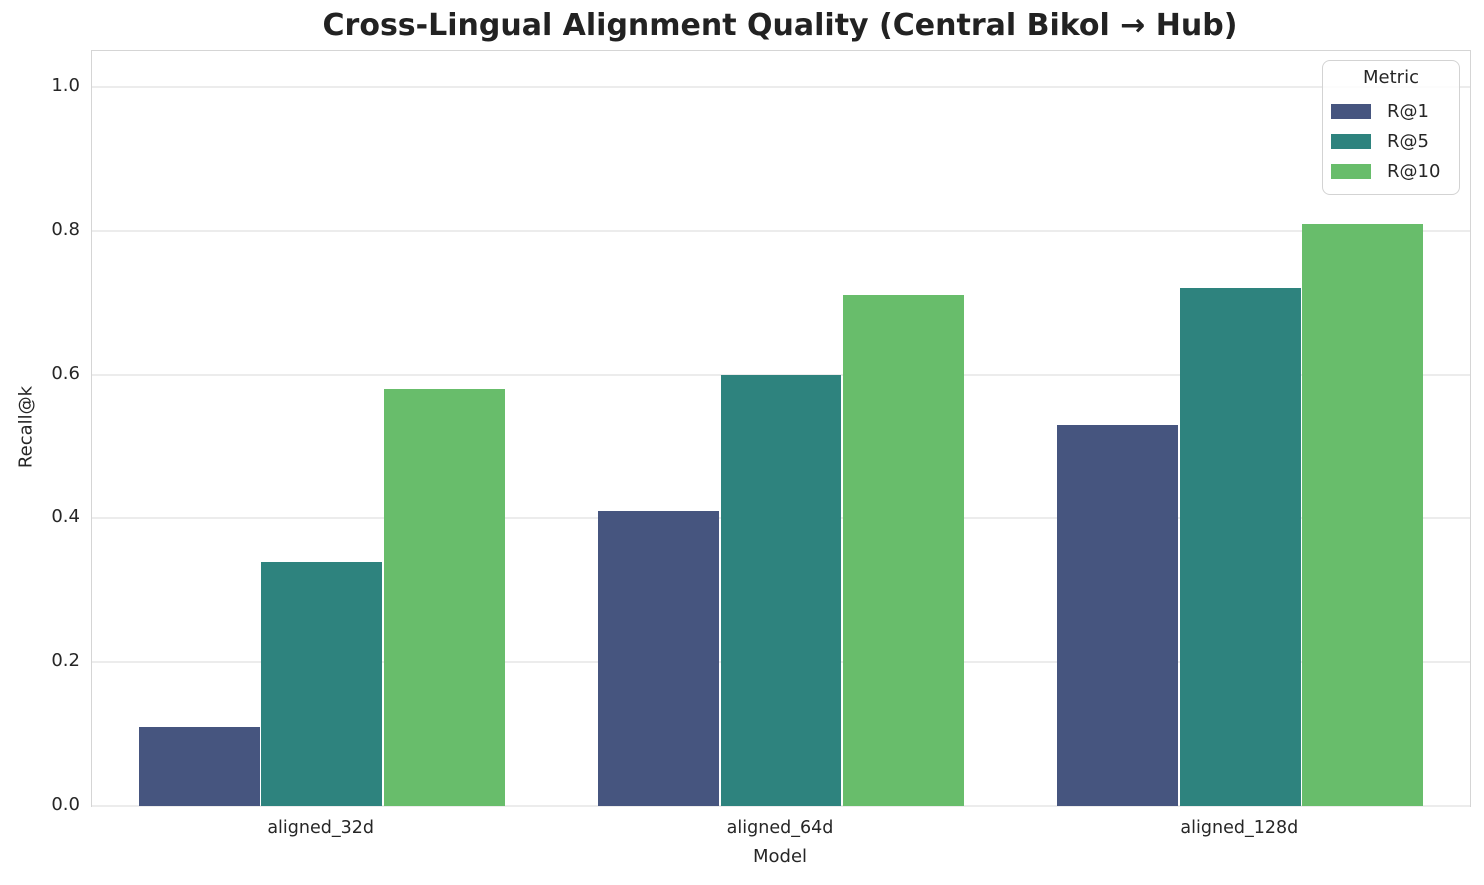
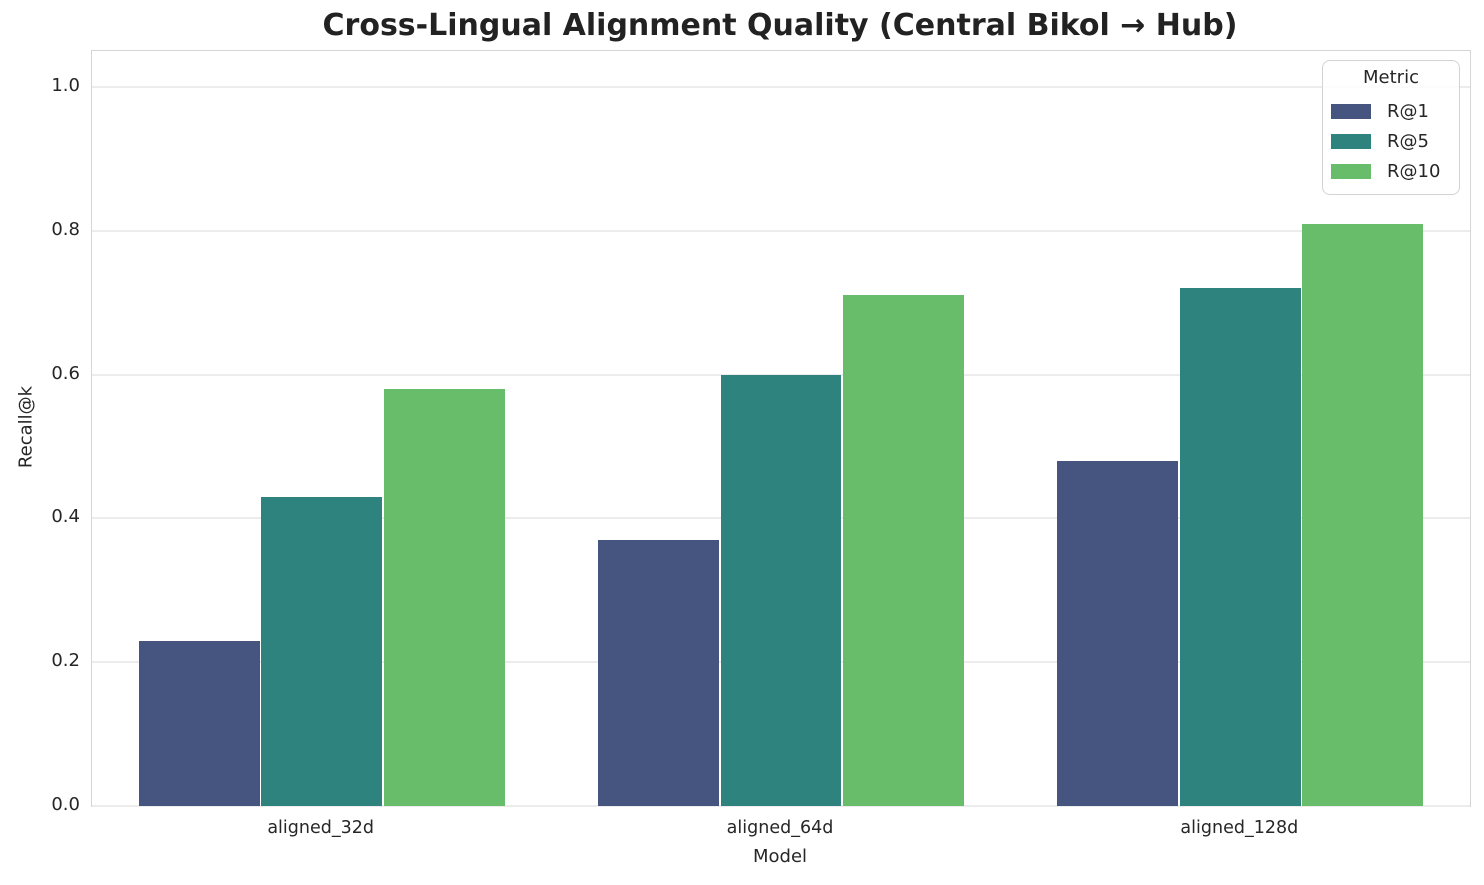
R@1/aligned_32d: 0.11 -> 0.23
R@5/aligned_32d: 0.34 -> 0.43
R@1/aligned_64d: 0.41 -> 0.37
R@1/aligned_128d: 0.53 -> 0.48
